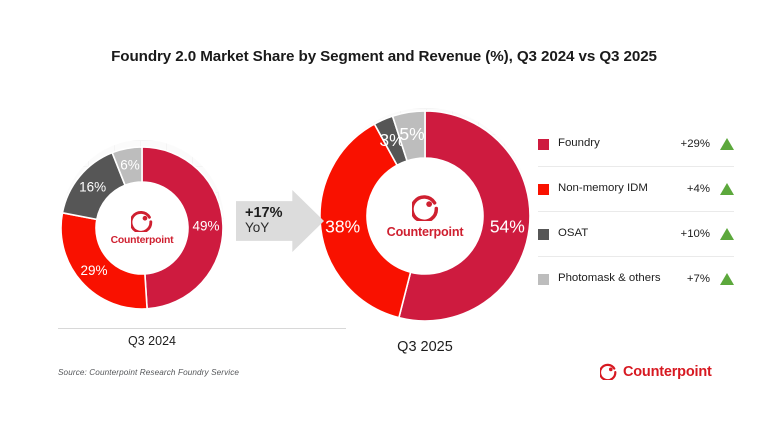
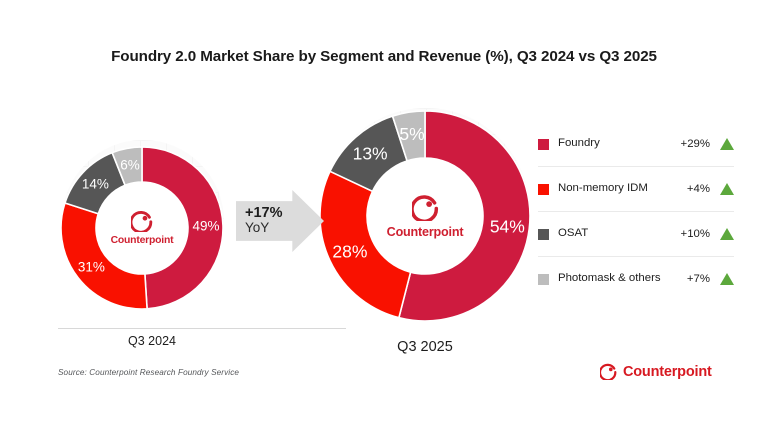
Q3 2024/Non-memory IDM: 29% -> 31%
Q3 2025/Non-memory IDM: 38% -> 28%
Q3 2024/OSAT: 16% -> 14%
Q3 2025/OSAT: 3% -> 13%
